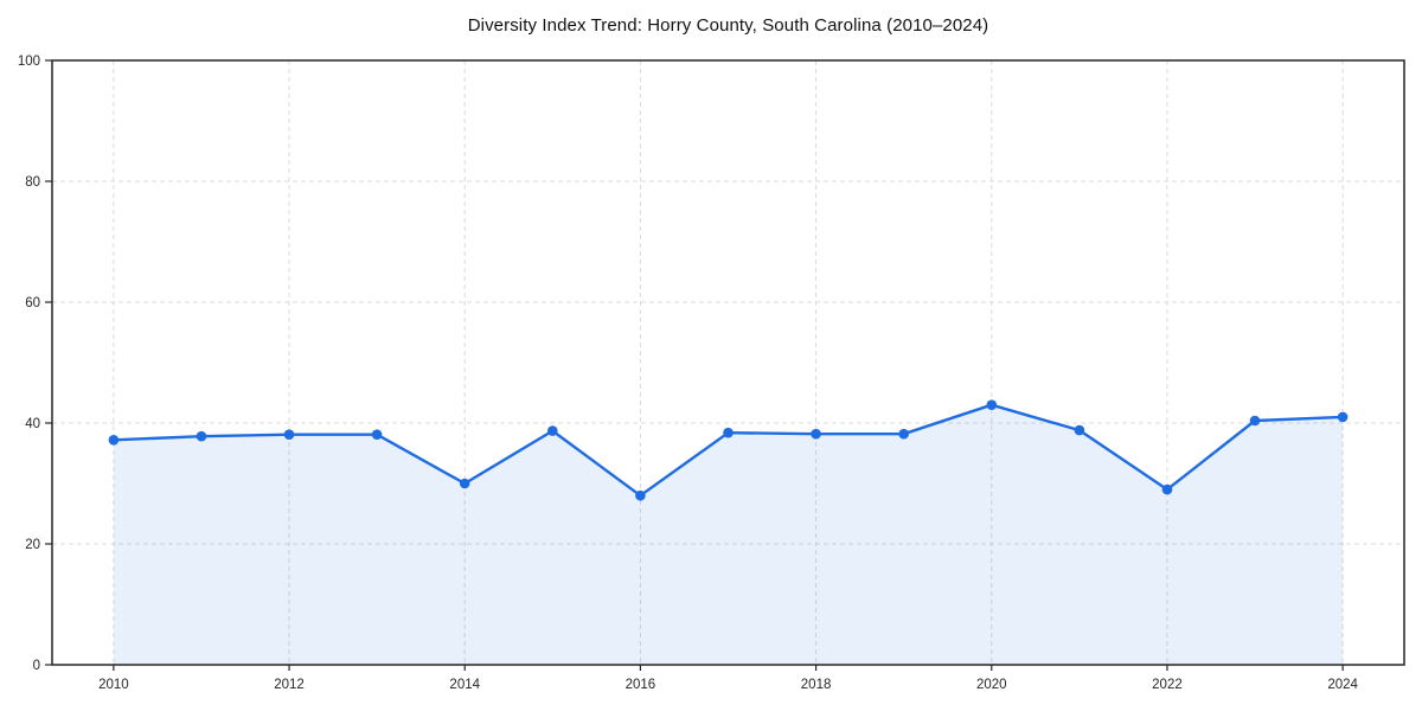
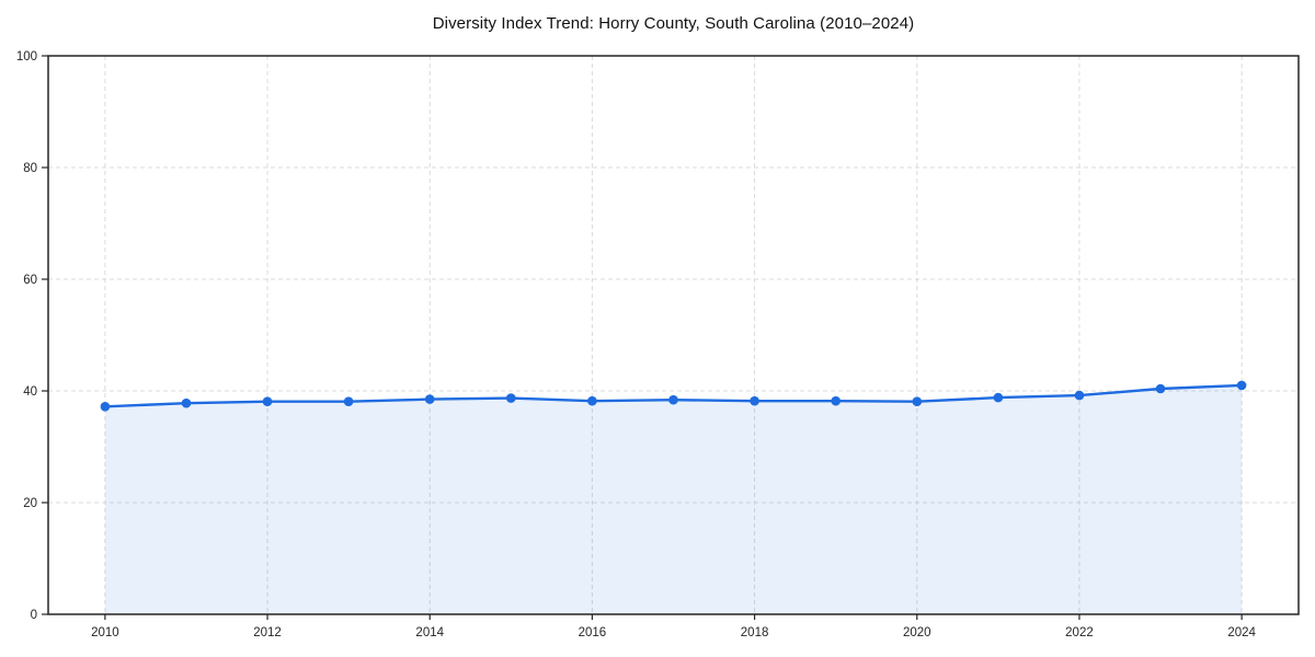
2014: 30 -> 38
2016: 28 -> 38
2020: 43 -> 38
2022: 29 -> 39
